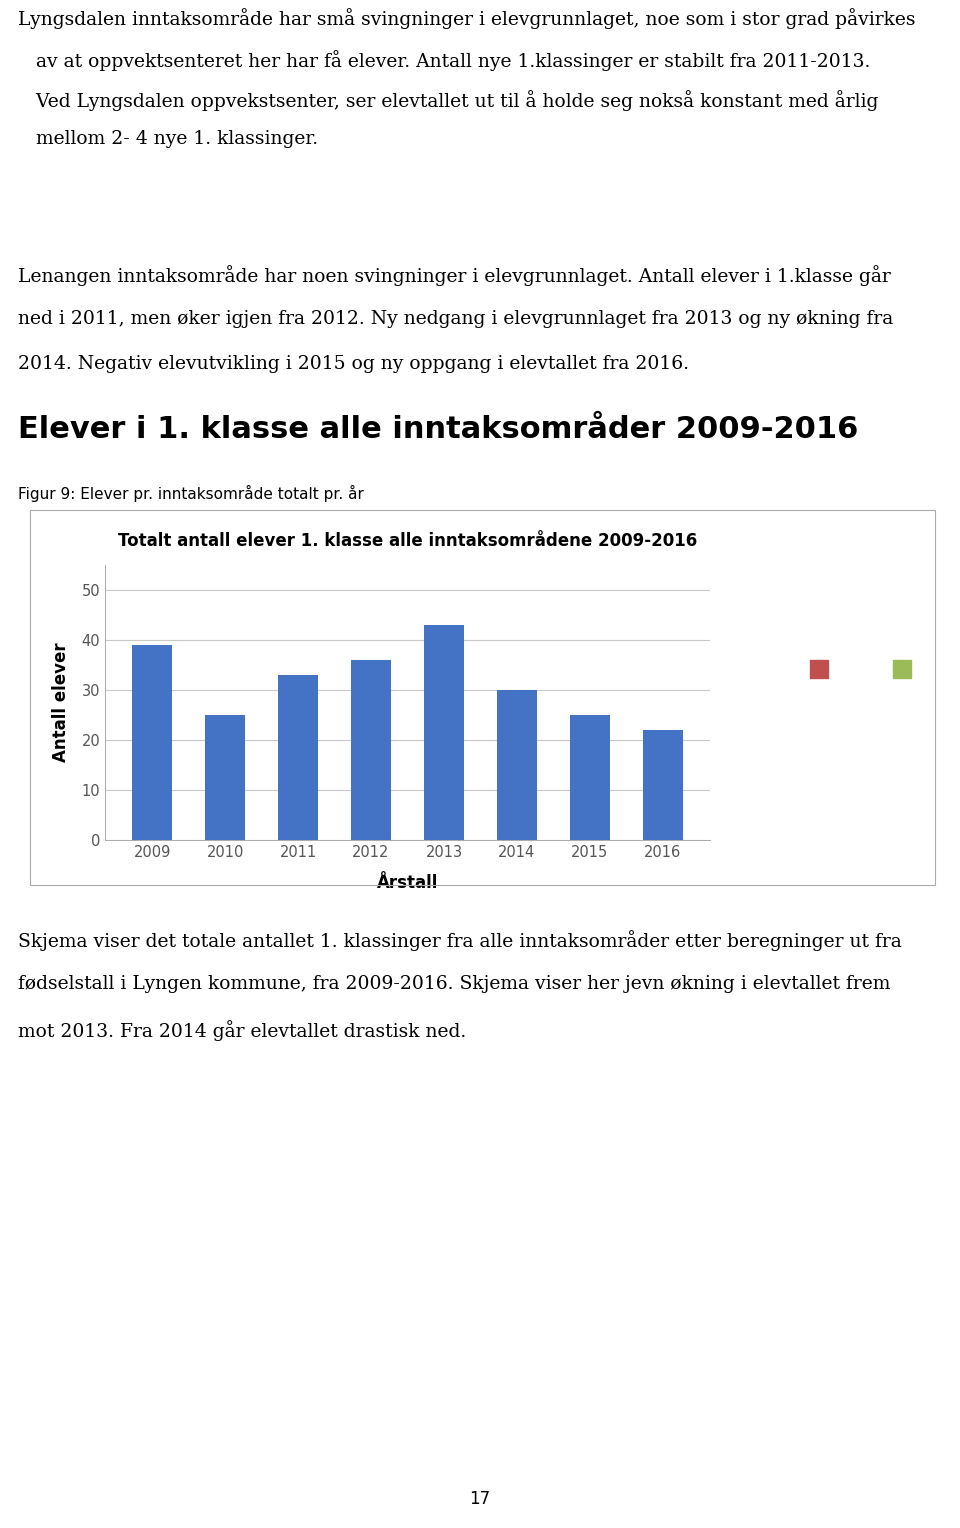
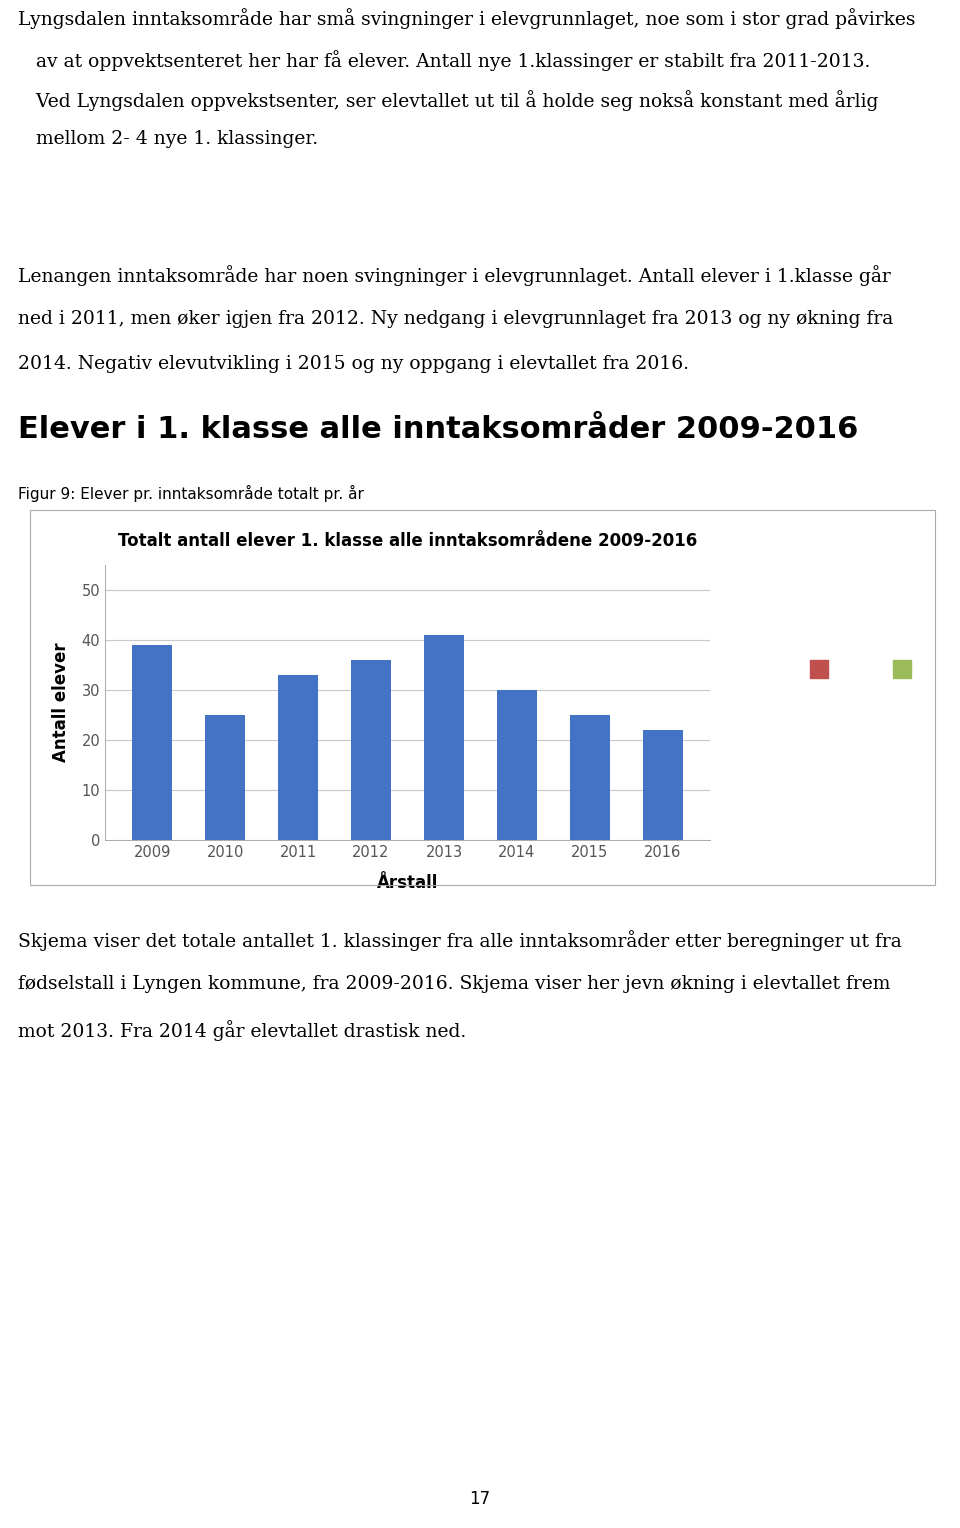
2013: 43 -> 41
